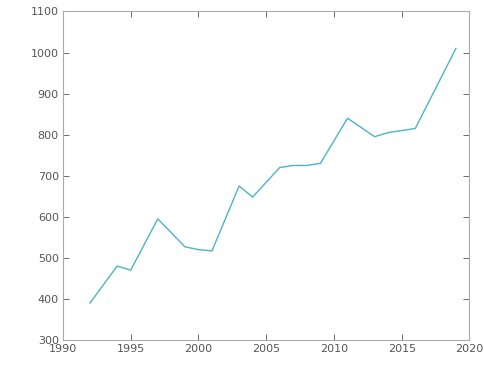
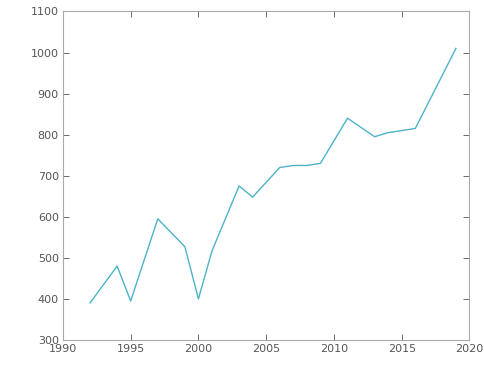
1995: 470 -> 395
2000: 520 -> 400
